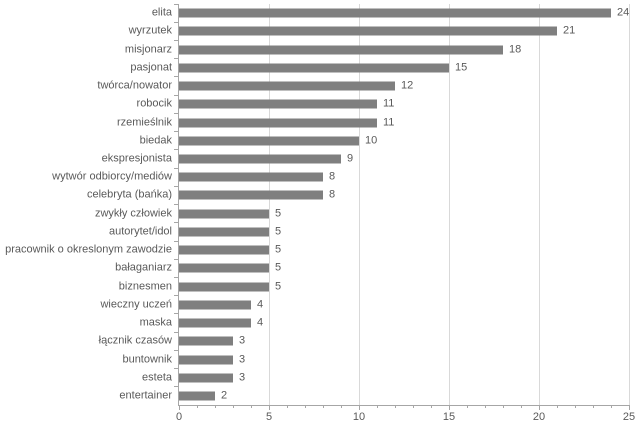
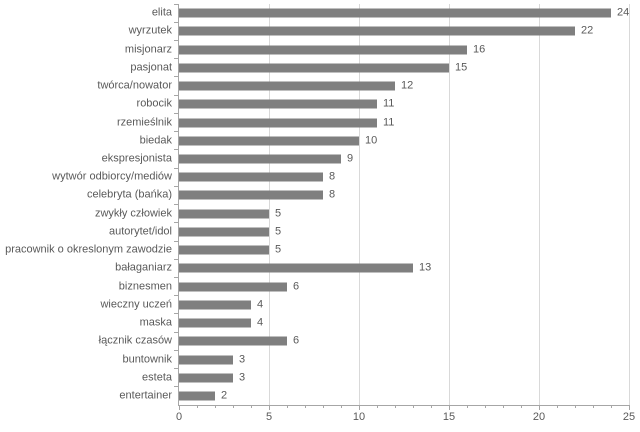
wyrzutek: 21 -> 22
misjonarz: 18 -> 16
bałaganiarz: 5 -> 13
biznesmen: 5 -> 6
łącznik czasów: 3 -> 6
